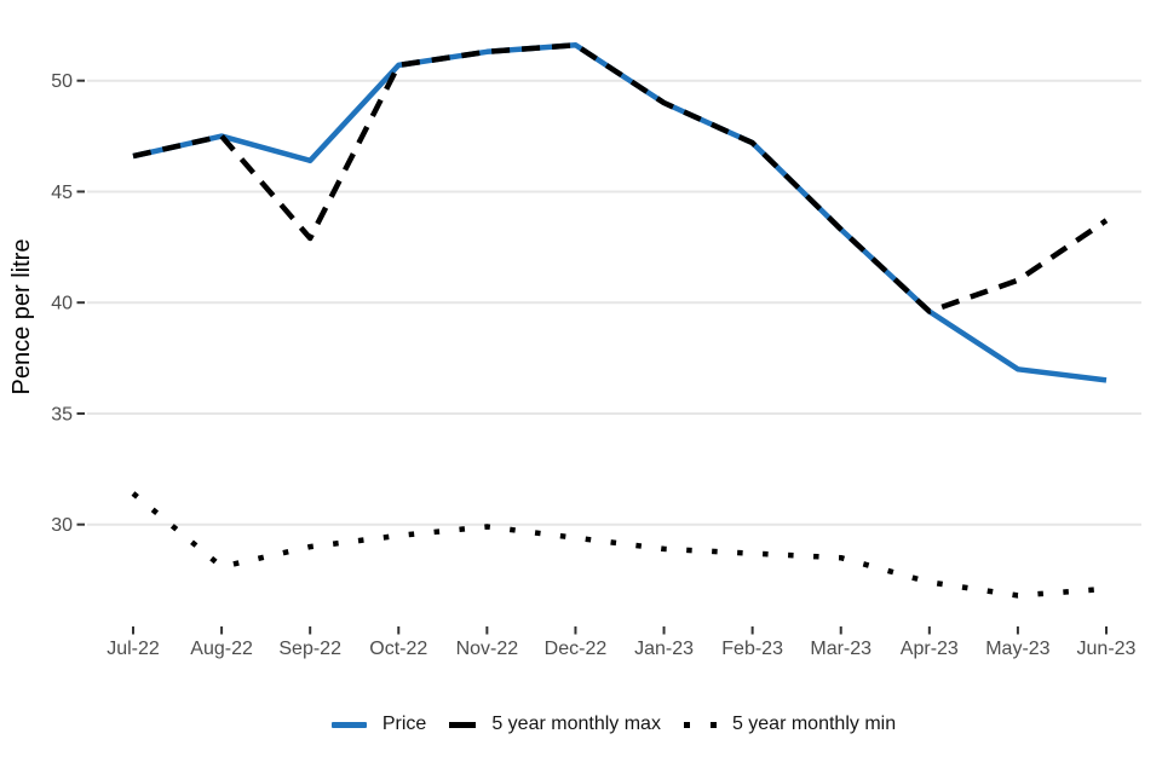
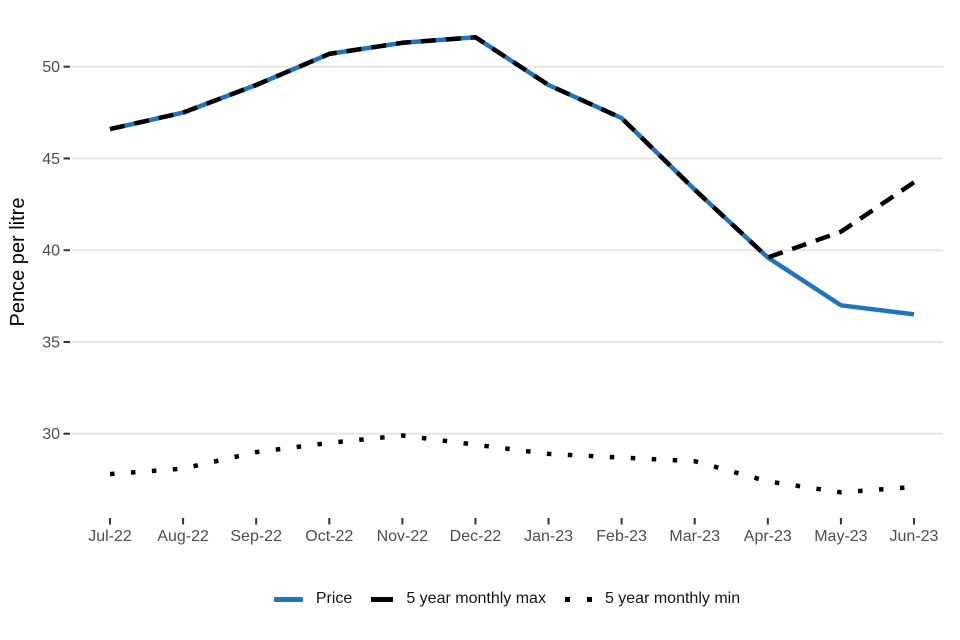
5 year monthly min/Jul-22: 31.4 -> 27.8
Price/Sep-22: 46.4 -> 49.0
5 year monthly max/Sep-22: 42.9 -> 49.0
